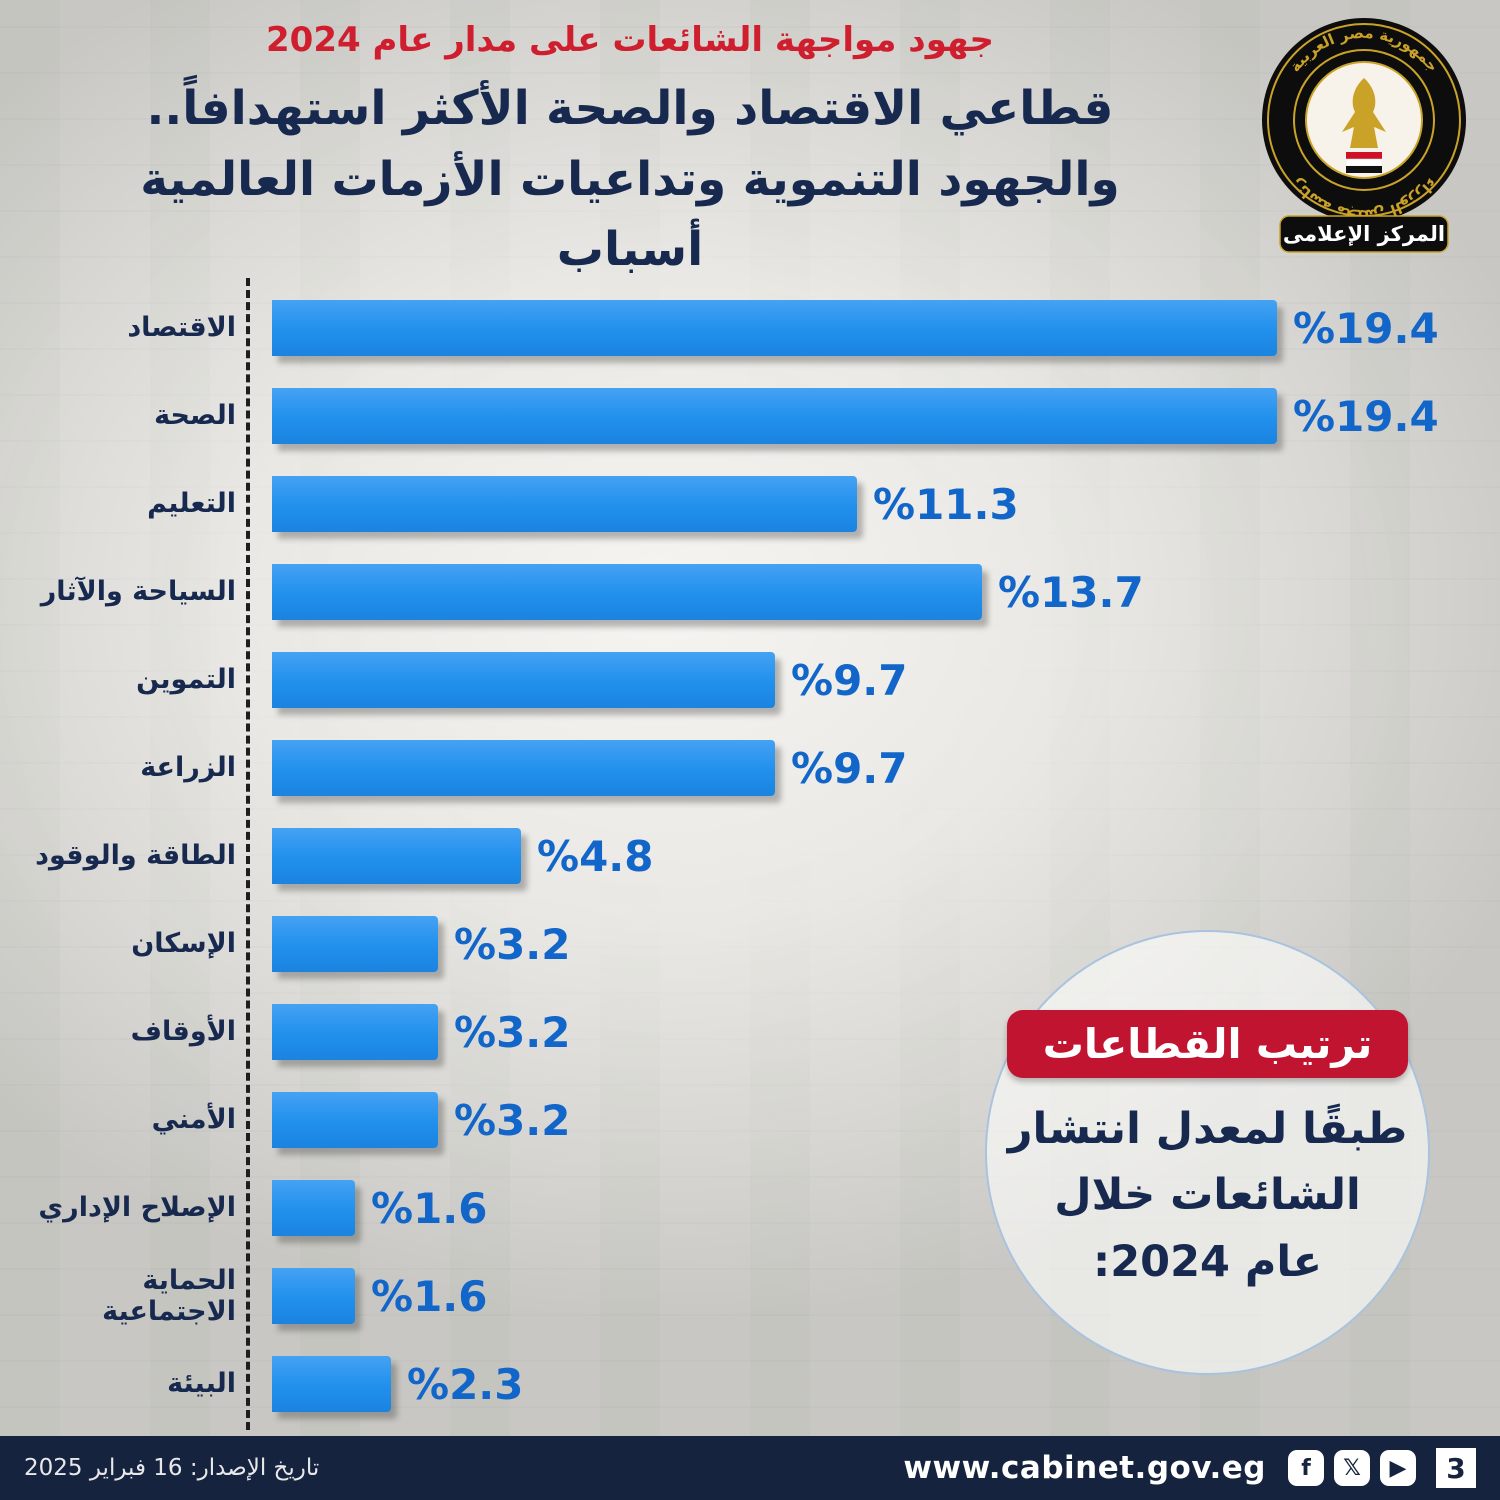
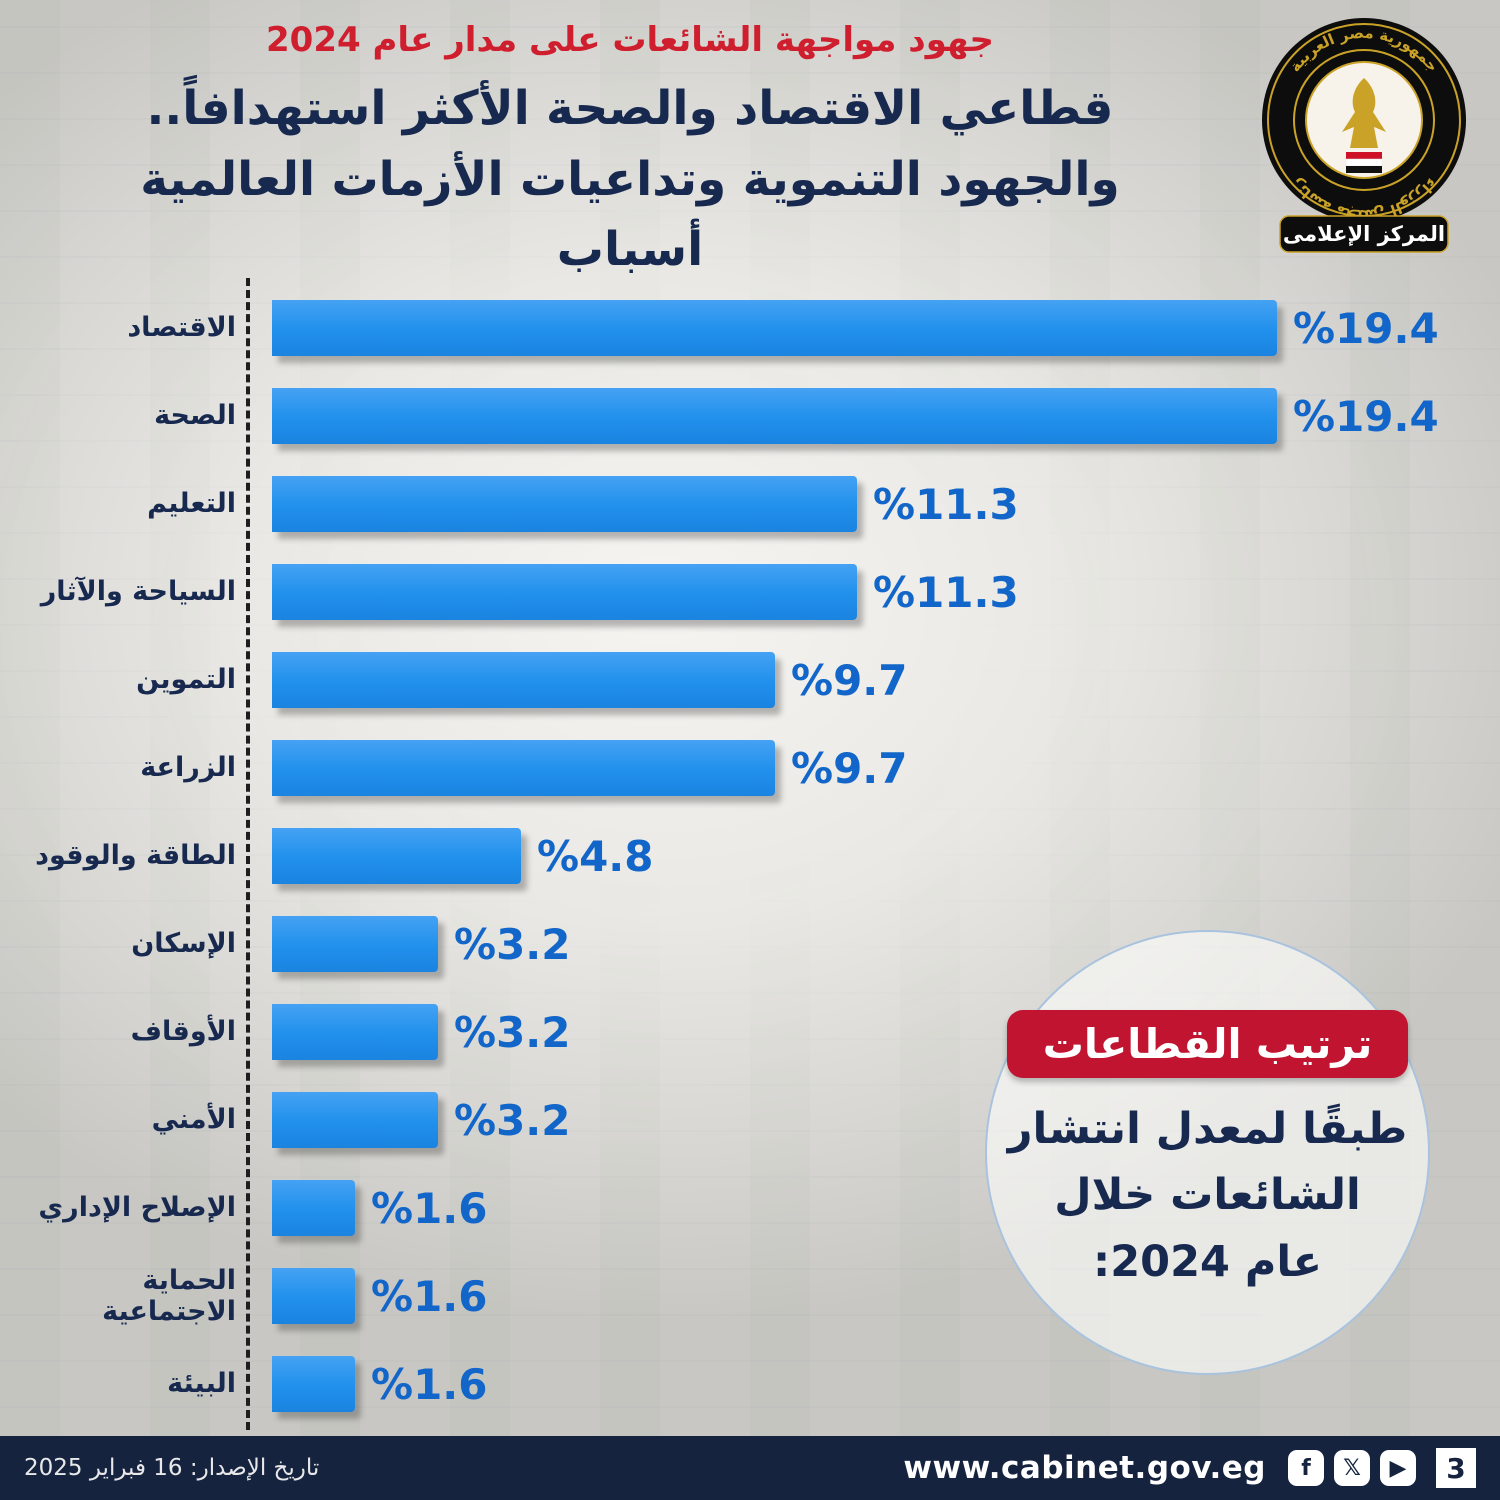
السياحة والآثار: 13.7 -> 11.3
البيئة: 2.3 -> 1.6
